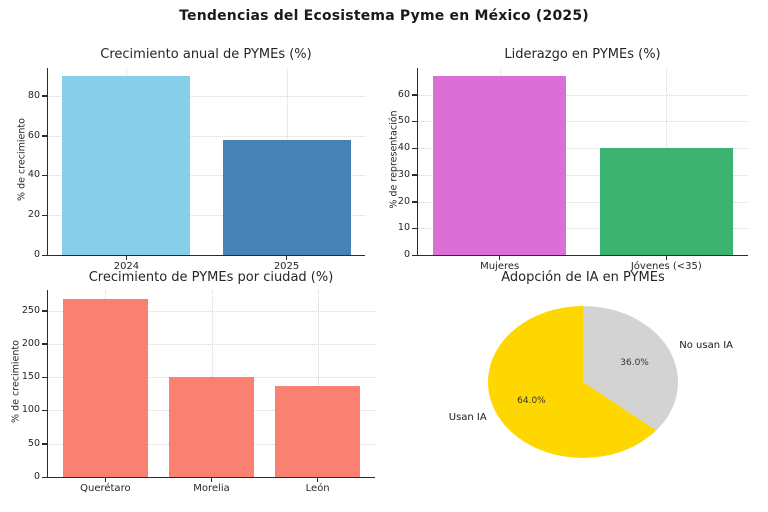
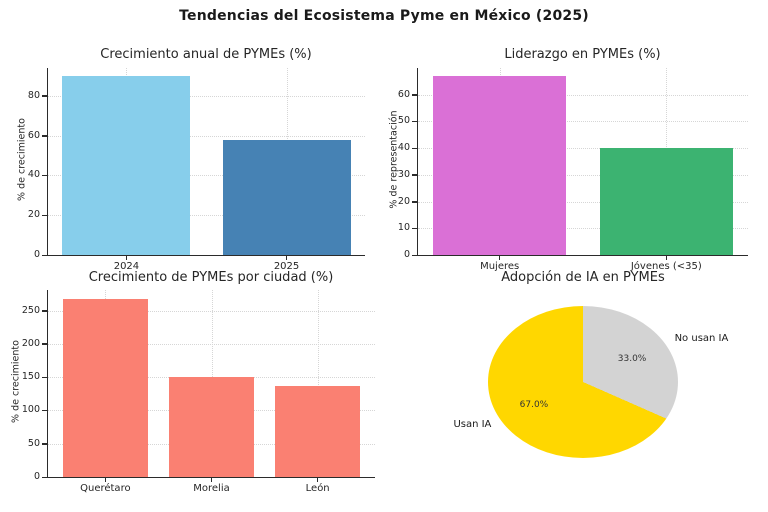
Adopción de IA en PYMEs/Usan IA: 64.0% -> 67.0%
Adopción de IA en PYMEs/No usan IA: 36.0% -> 33.0%
